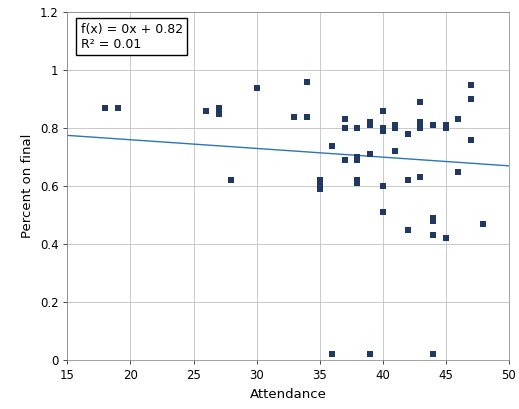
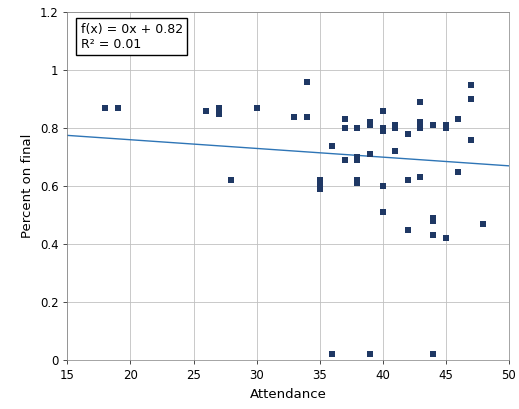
30: 0.94 -> 0.87
